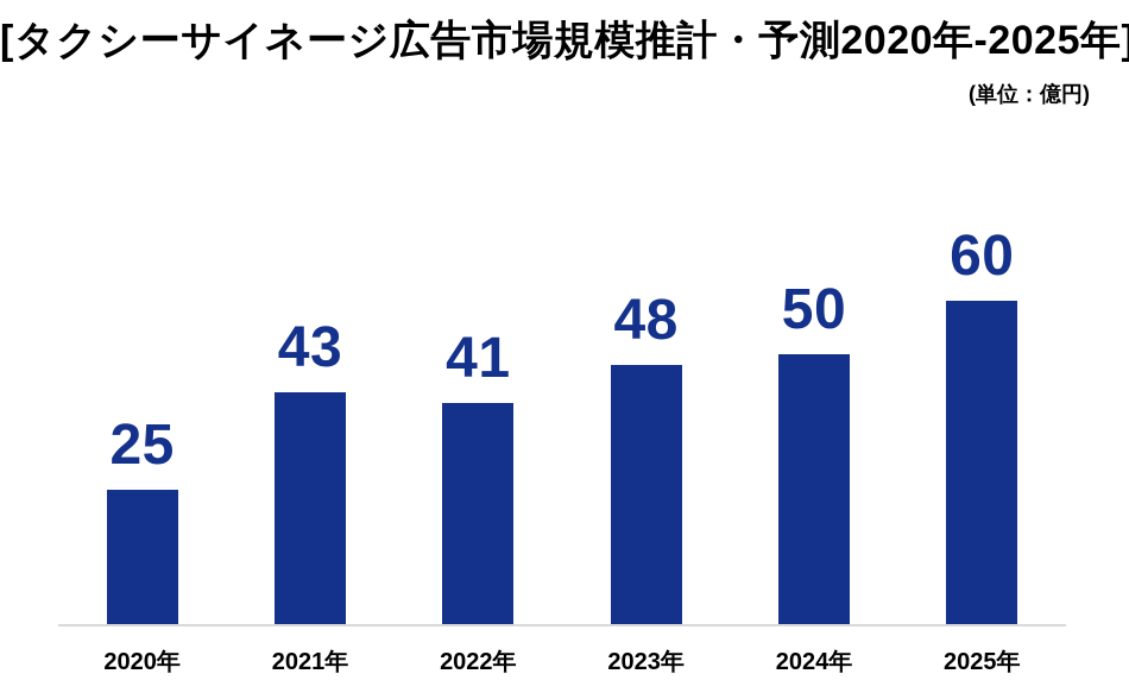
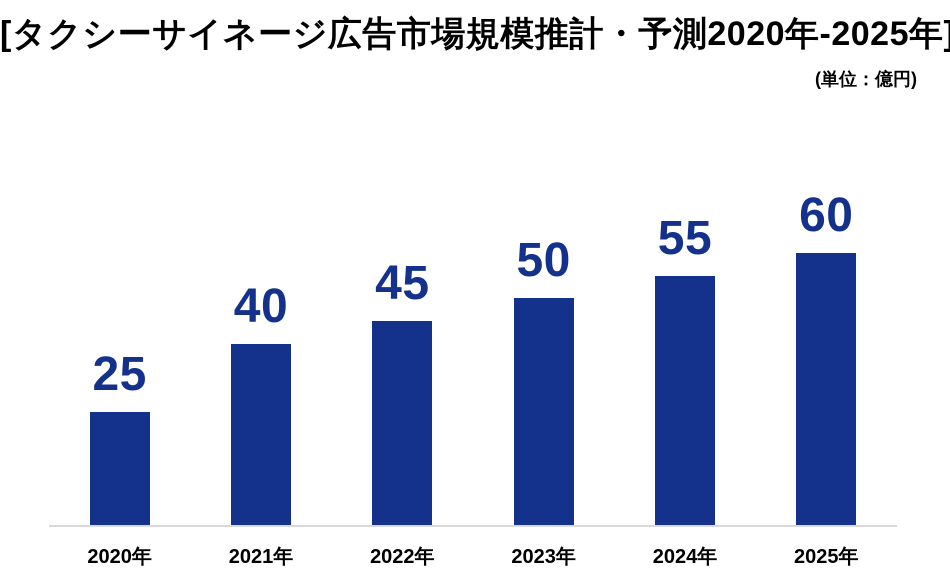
2021年: 43 -> 40
2022年: 41 -> 45
2023年: 48 -> 50
2024年: 50 -> 55
